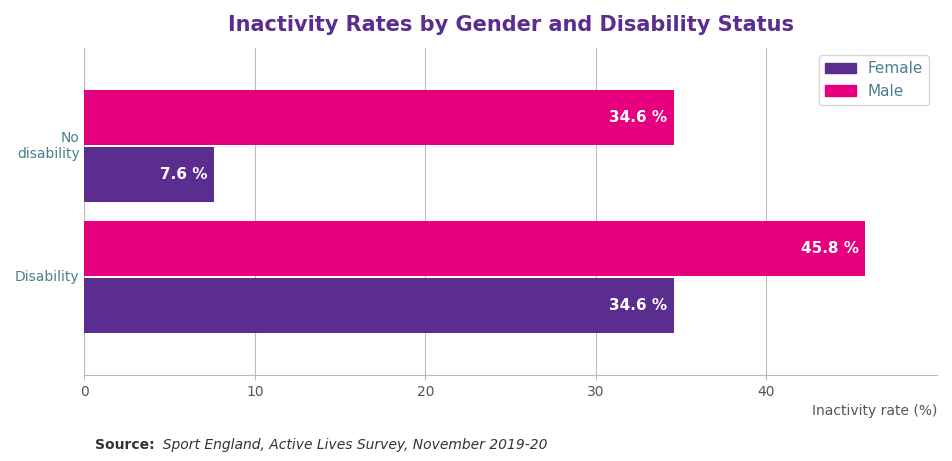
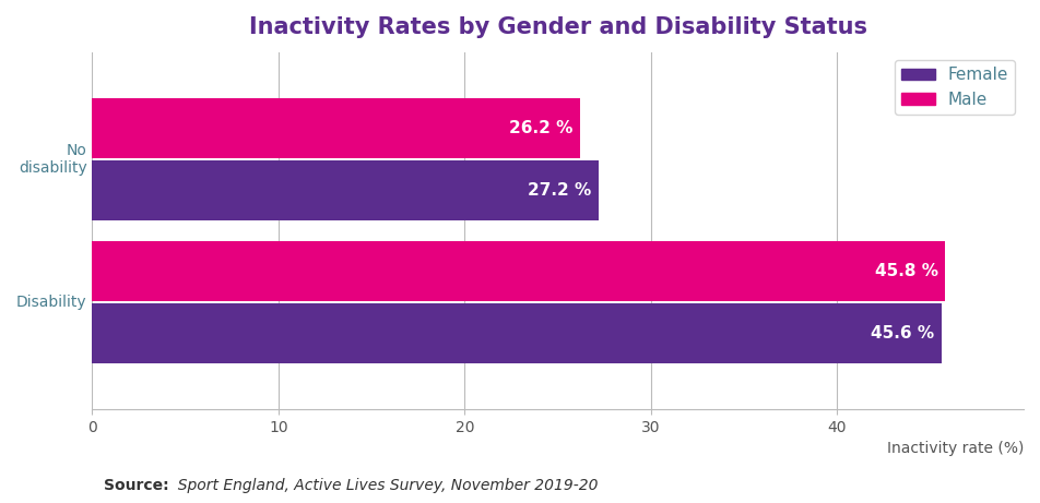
Male/No disability: 34.6 -> 26.2
Female/No disability: 7.6 -> 27.2
Female/Disability: 34.6 -> 45.6
